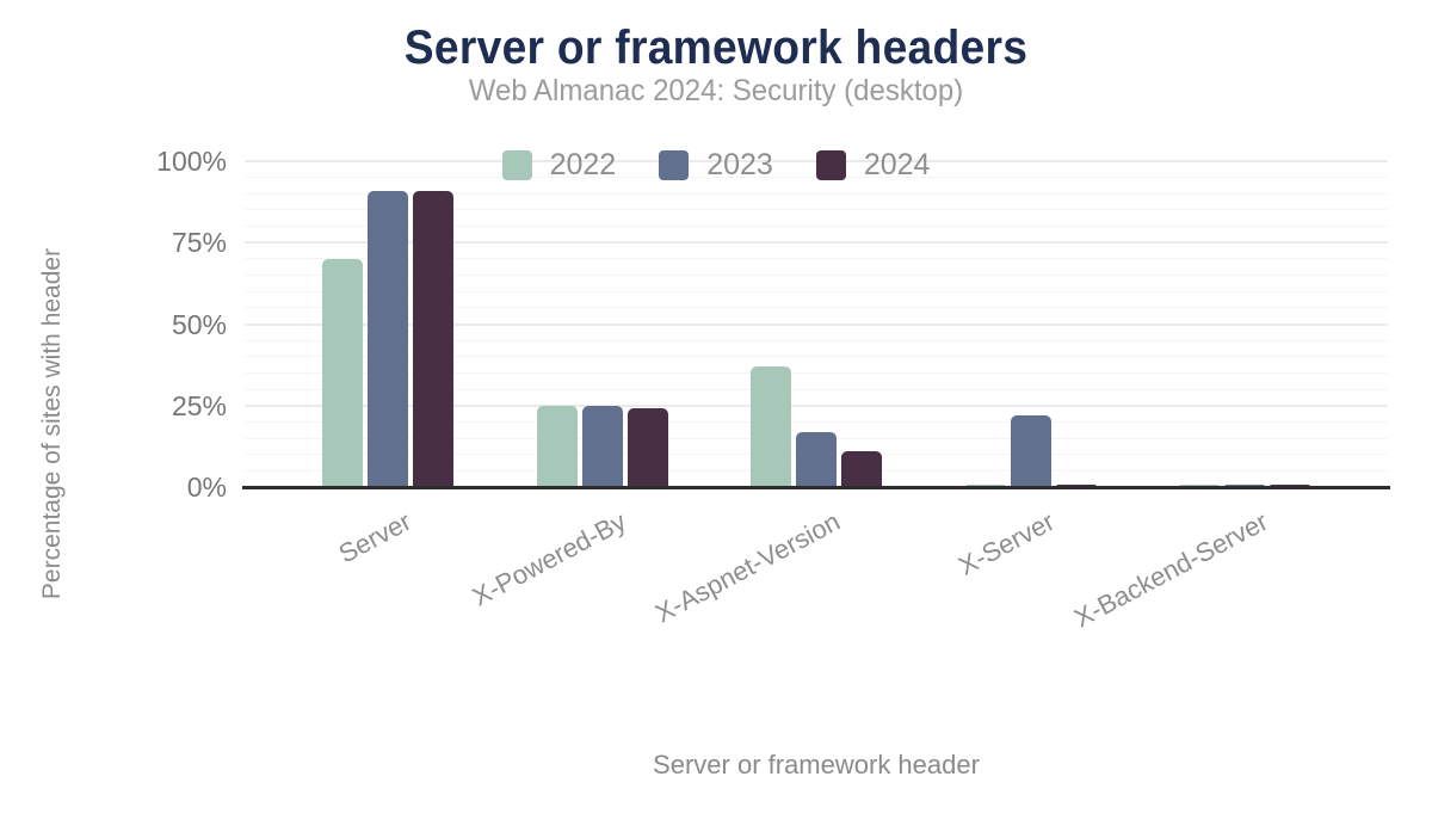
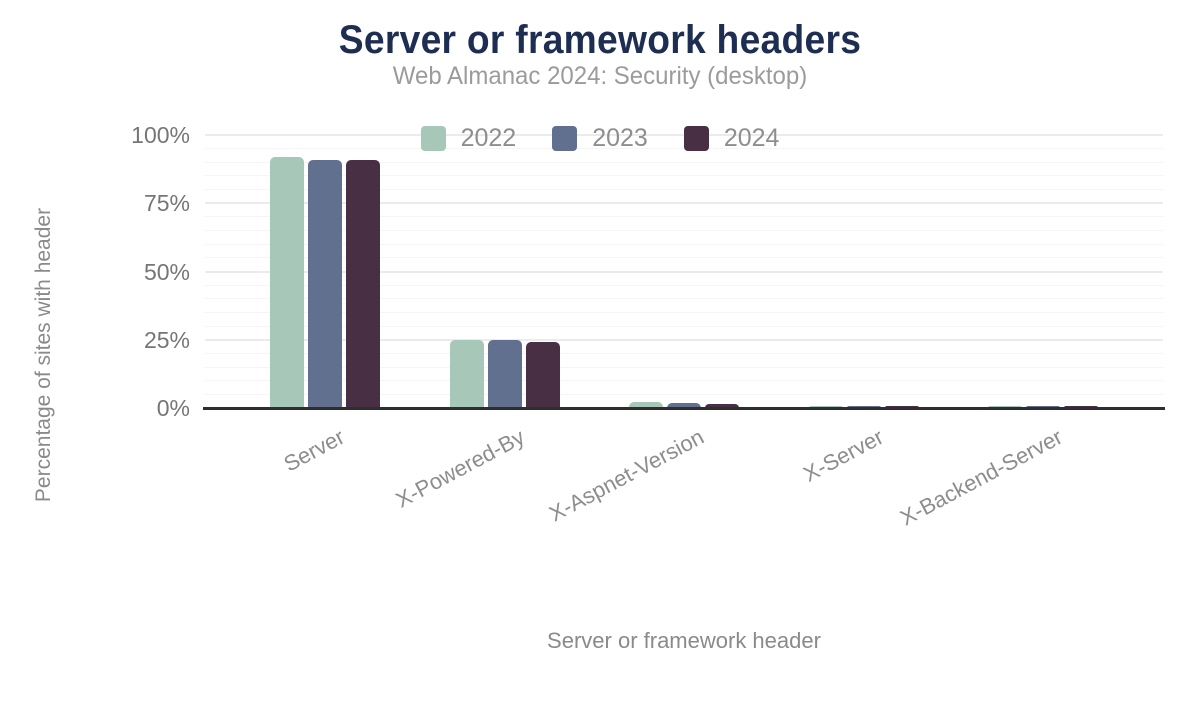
2022/Server: 70% -> 92%
2022/X-Aspnet-Version: 37% -> 2%
2023/X-Aspnet-Version: 17% -> 2%
2024/X-Aspnet-Version: 11% -> 1%
2023/X-Server: 22% -> 1%
